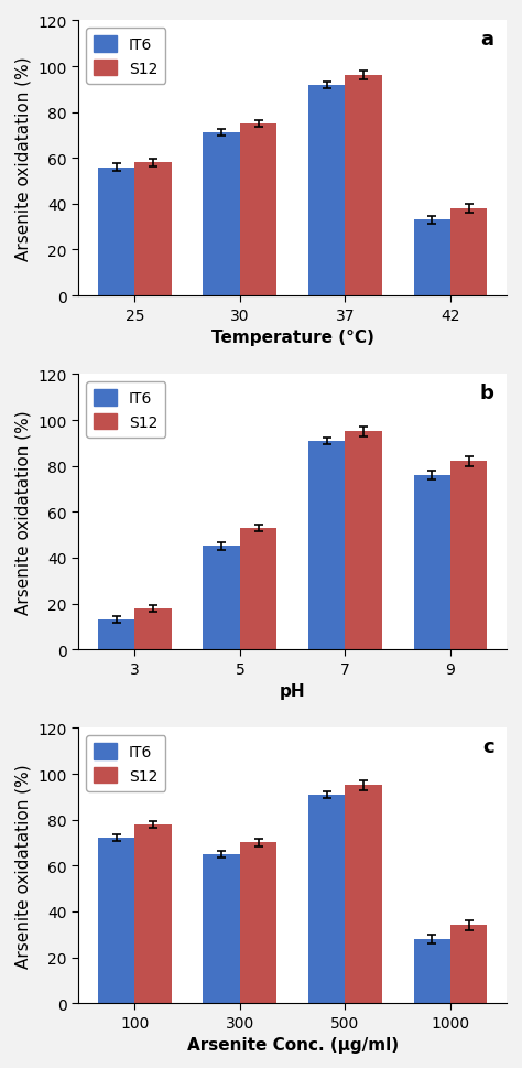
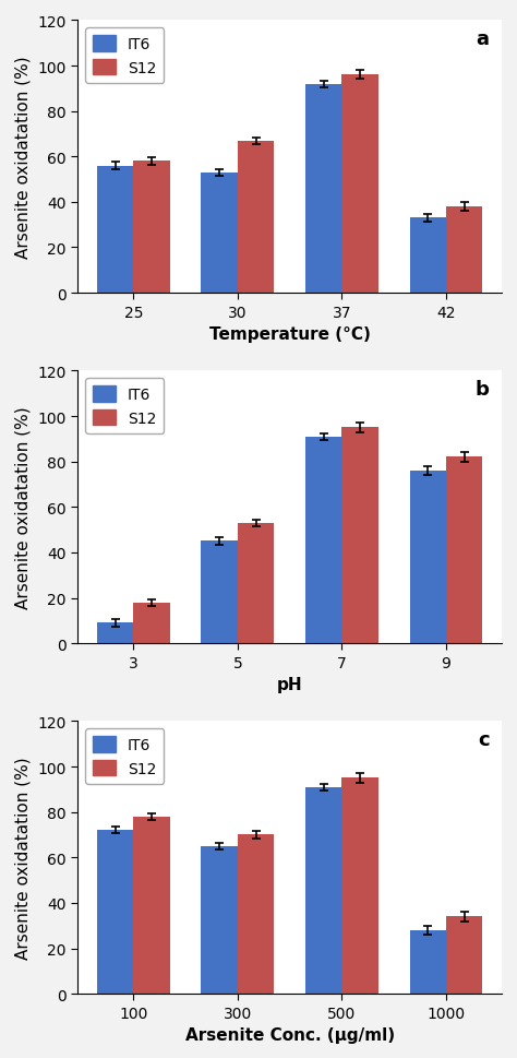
IT6/30: 71 -> 53
S12/30: 75 -> 67
IT6/3: 13 -> 9
